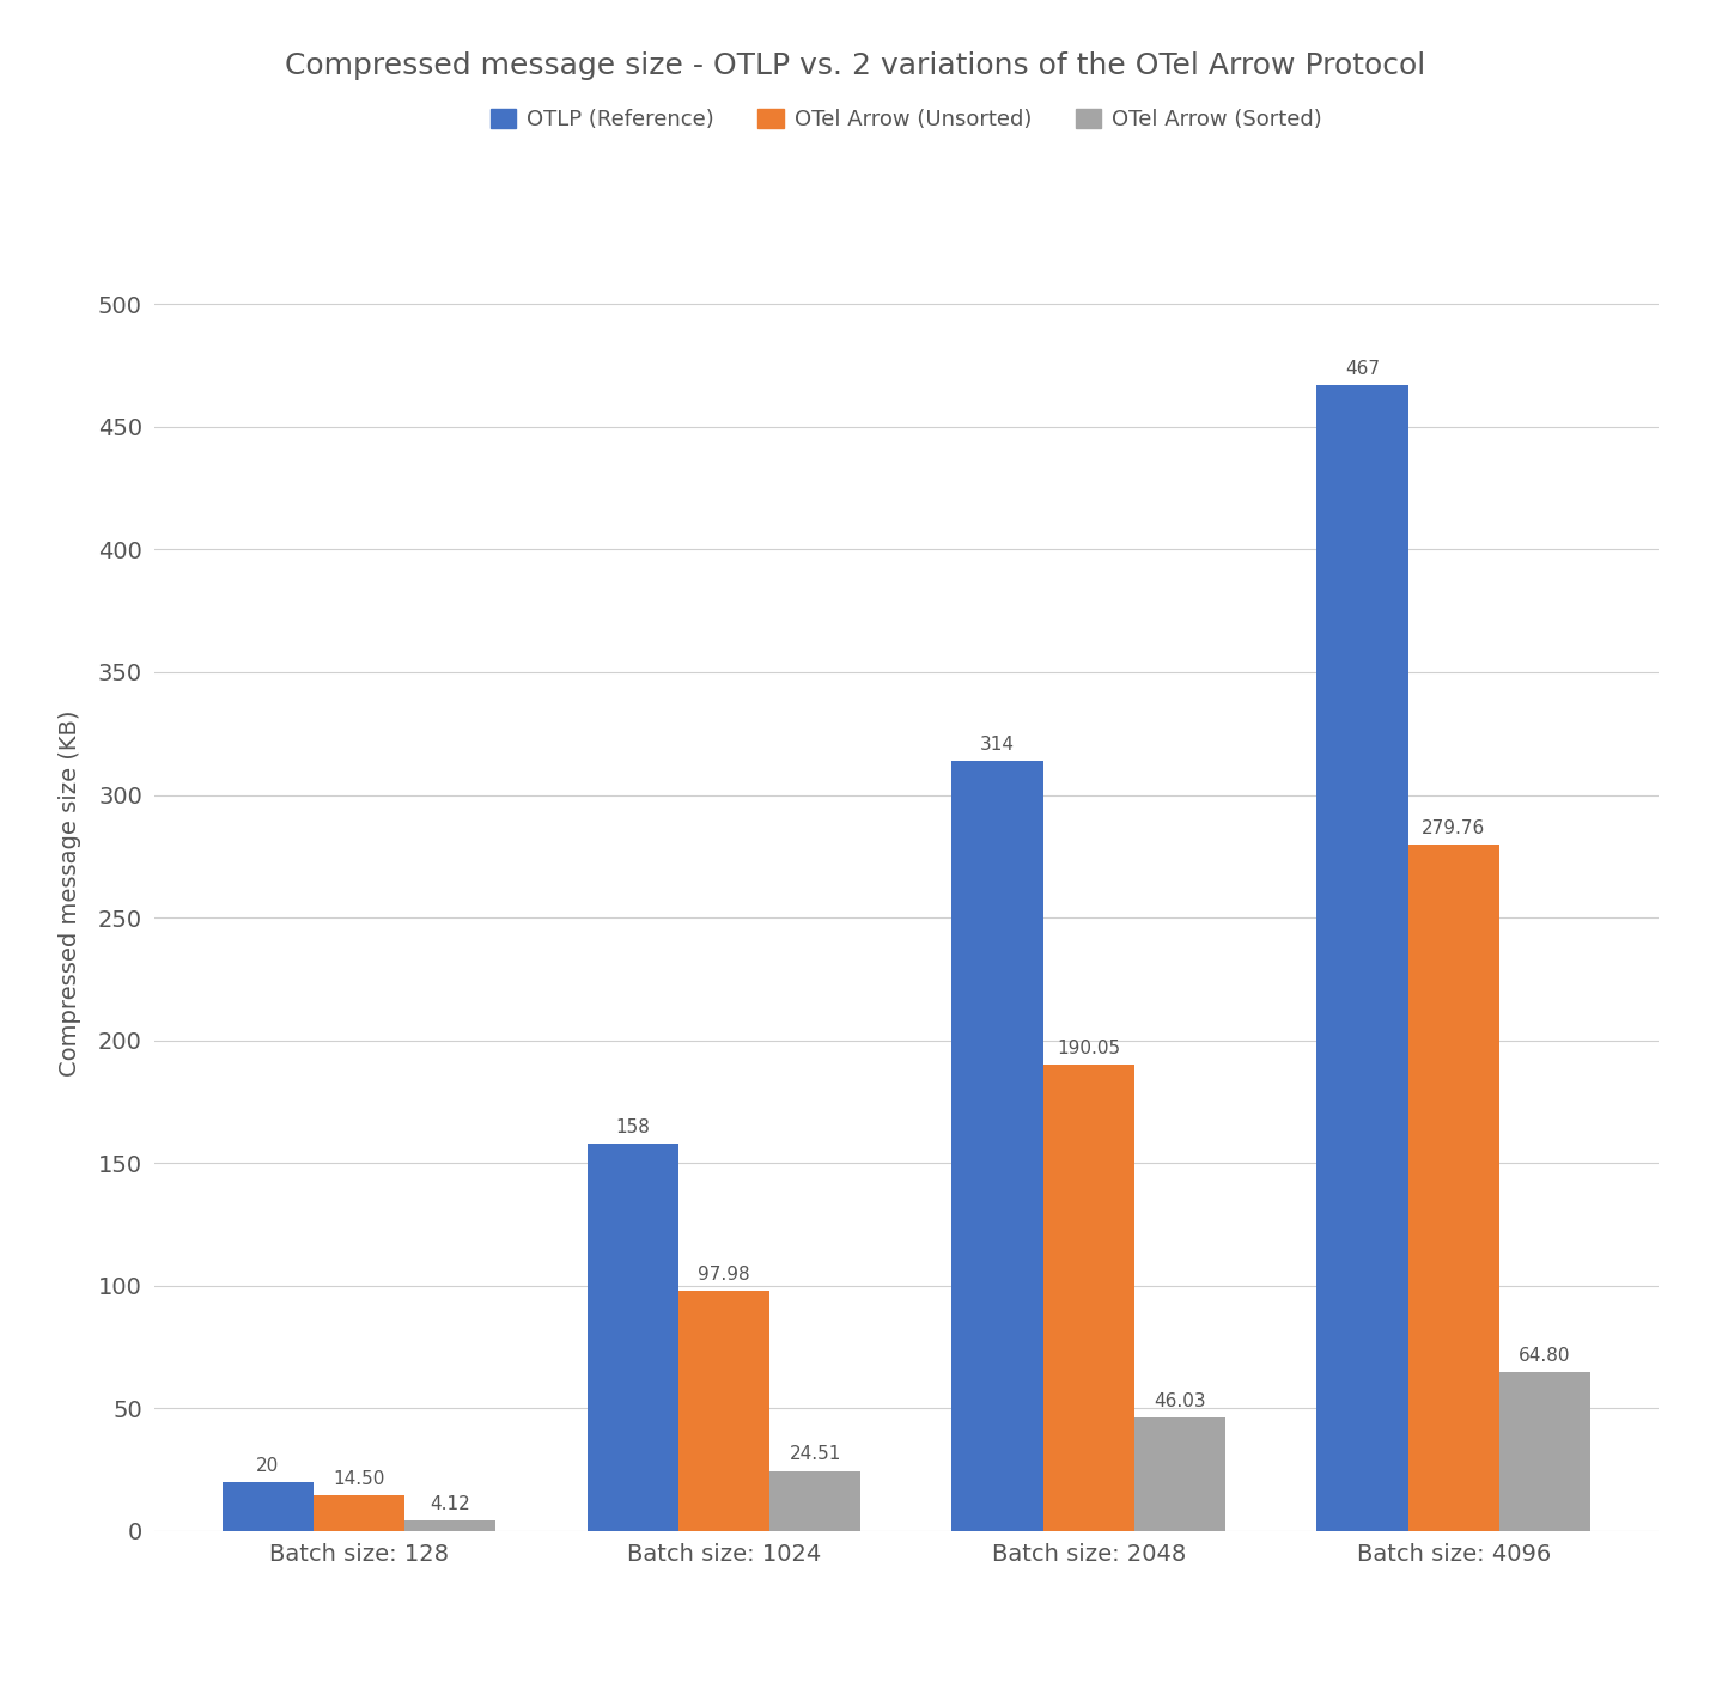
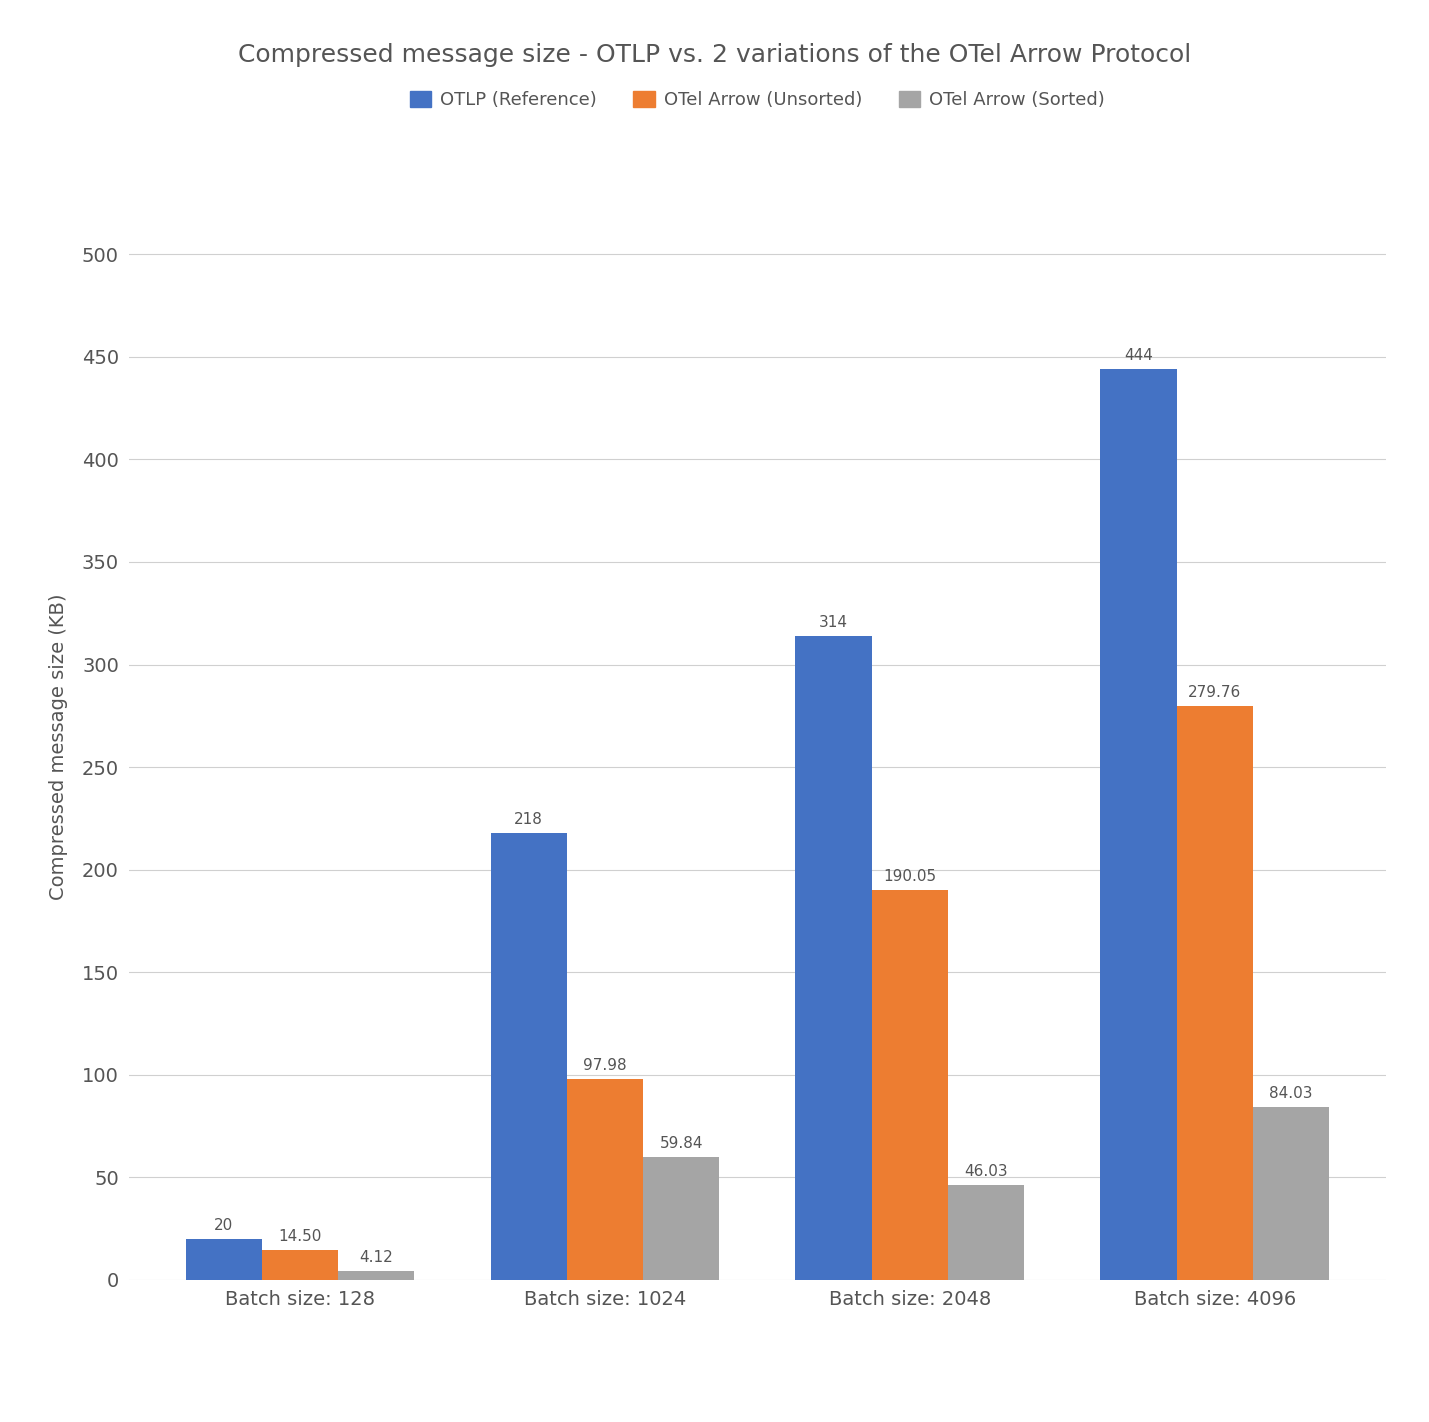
OTLP (Reference)/Batch size: 1024: 158 -> 218
OTel Arrow (Sorted)/Batch size: 1024: 24.51 -> 59.84
OTLP (Reference)/Batch size: 4096: 467 -> 444
OTel Arrow (Sorted)/Batch size: 4096: 64.80 -> 84.03
